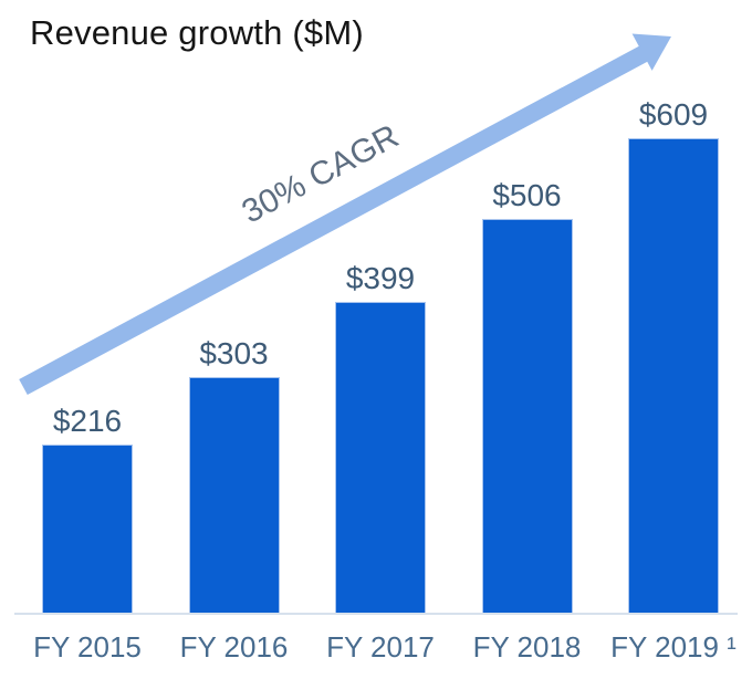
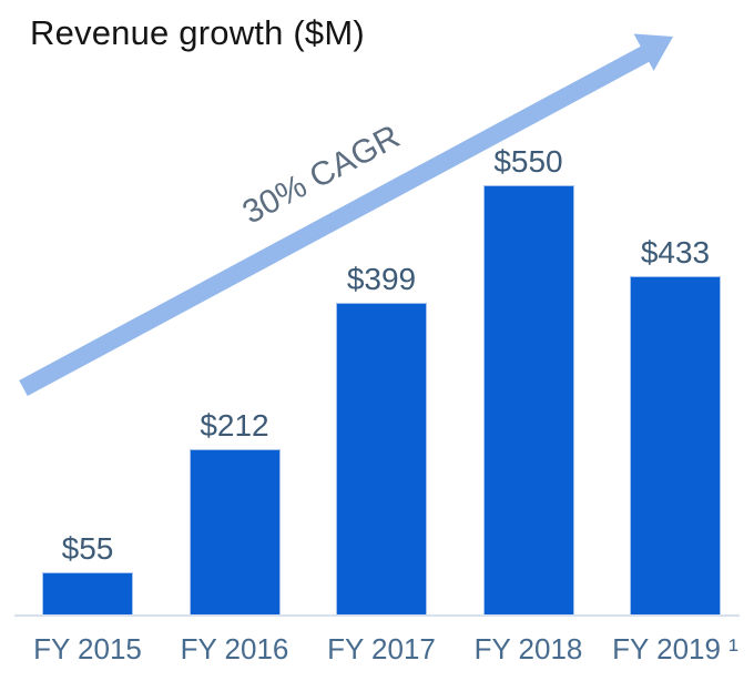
FY 2015: $216 -> $55
FY 2016: $303 -> $212
FY 2018: $506 -> $550
FY 2019 ¹: $609 -> $433
